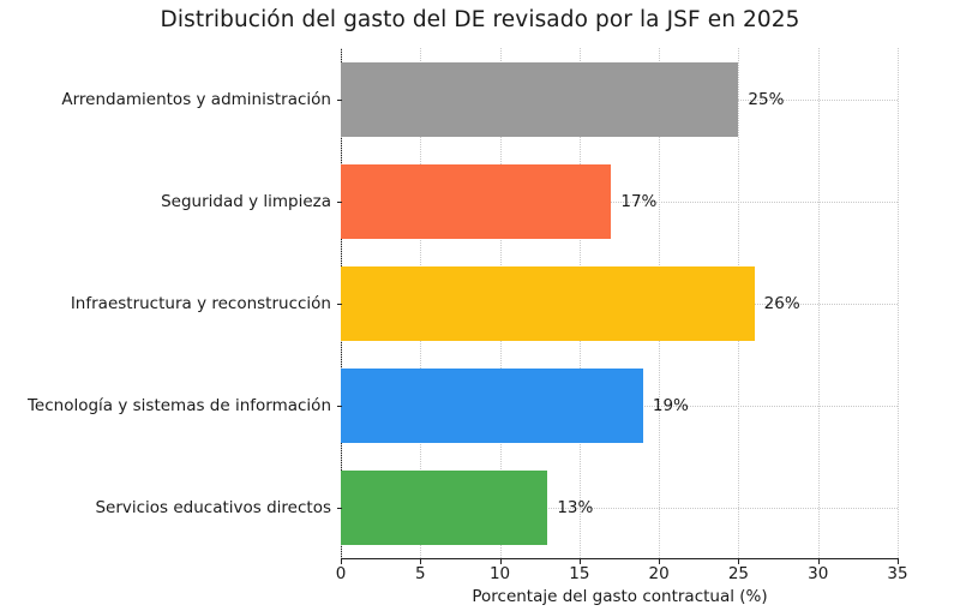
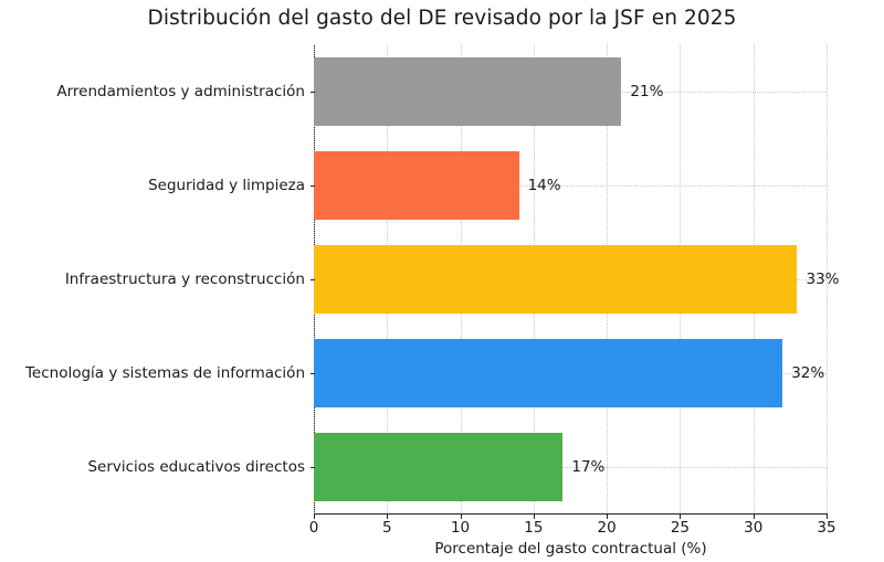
Arrendamientos y administración: 25% -> 21%
Seguridad y limpieza: 17% -> 14%
Infraestructura y reconstrucción: 26% -> 33%
Tecnología y sistemas de información: 19% -> 32%
Servicios educativos directos: 13% -> 17%
